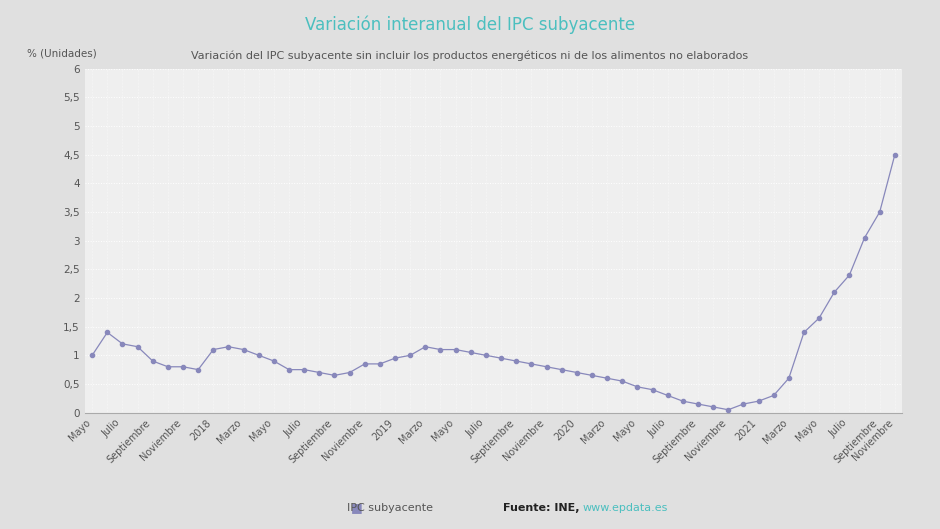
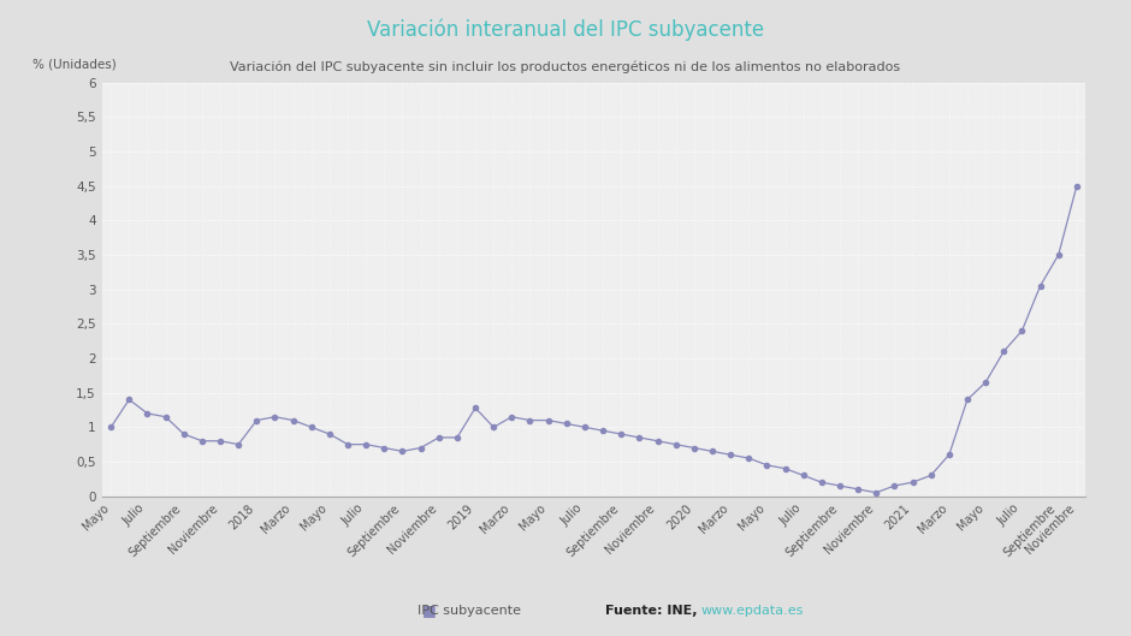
2019: 0,95 -> 1,28
